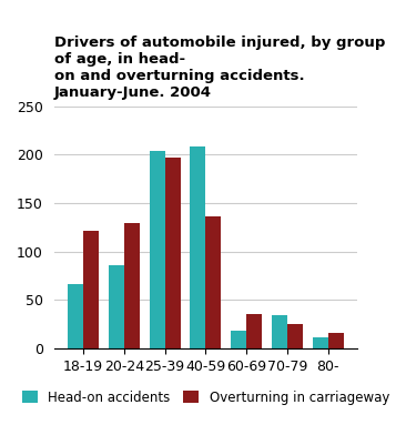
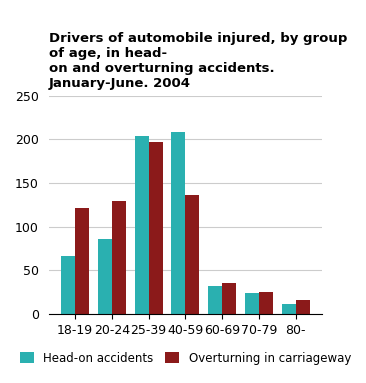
Head-on accidents/60-69: 18 -> 32
Head-on accidents/70-79: 34 -> 24
